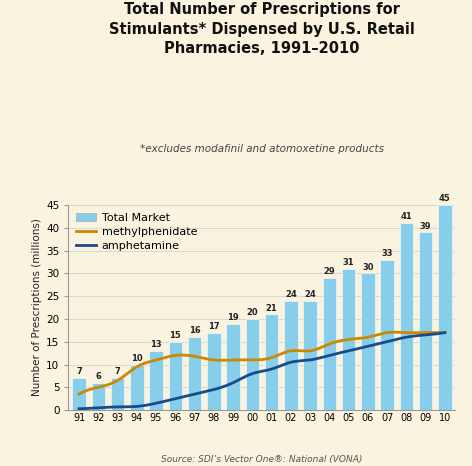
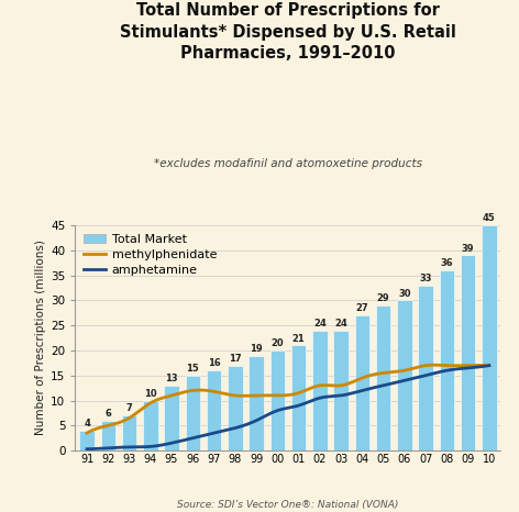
Total Market/91: 7 -> 4
Total Market/04: 29 -> 27
Total Market/05: 31 -> 29
Total Market/08: 41 -> 36
